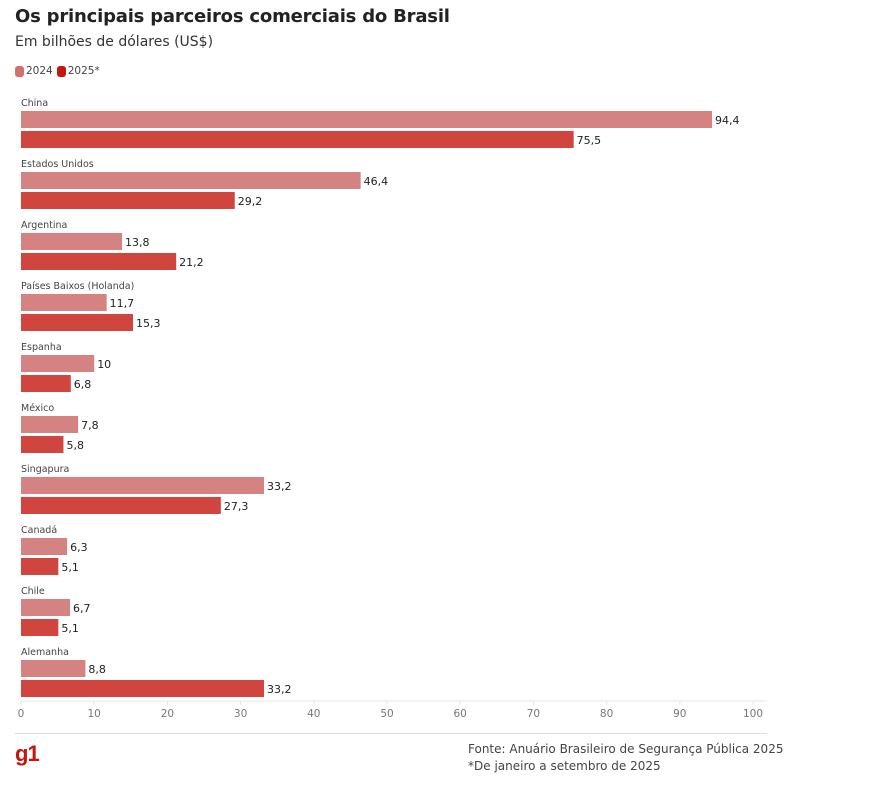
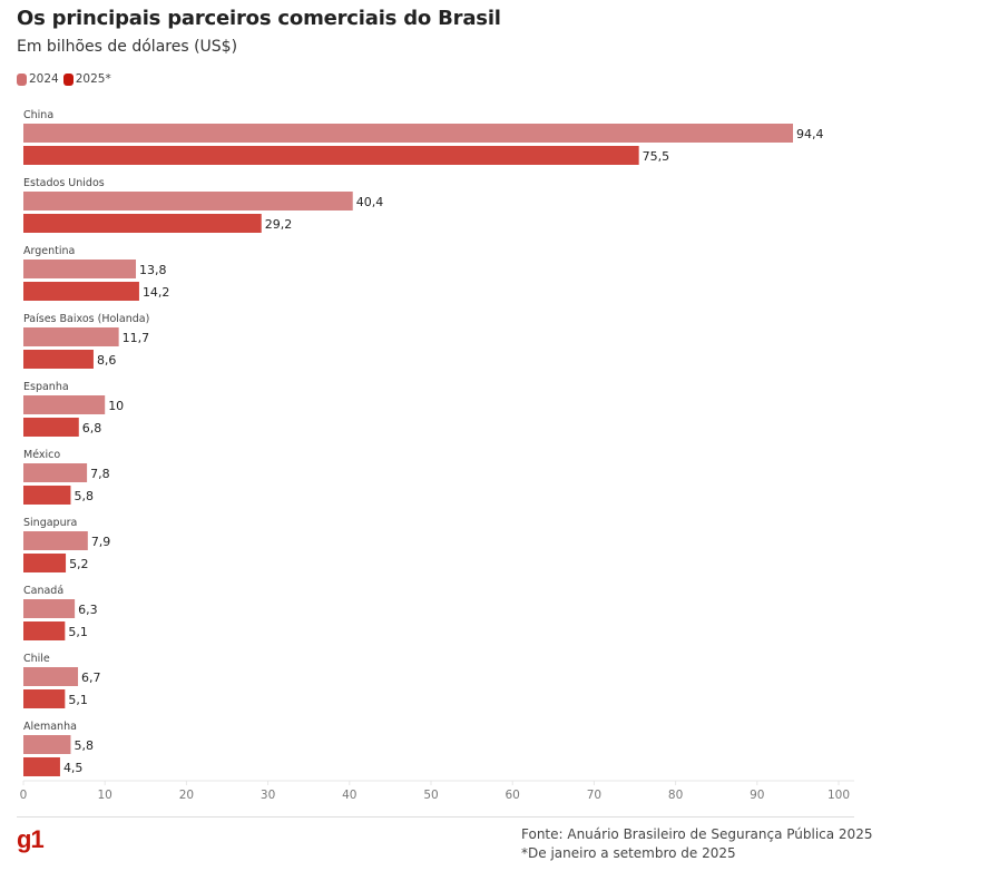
2024/Estados Unidos: 46,4 -> 40,4
2025*/Argentina: 21,2 -> 14,2
2025*/Países Baixos (Holanda): 15,3 -> 8,6
2024/Singapura: 33,2 -> 7,9
2025*/Singapura: 27,3 -> 5,2
2024/Alemanha: 8,8 -> 5,8
2025*/Alemanha: 33,2 -> 4,5
